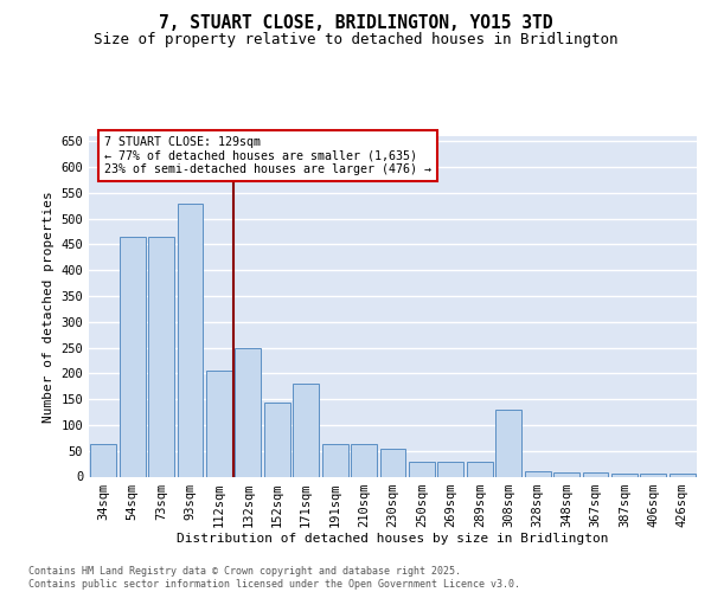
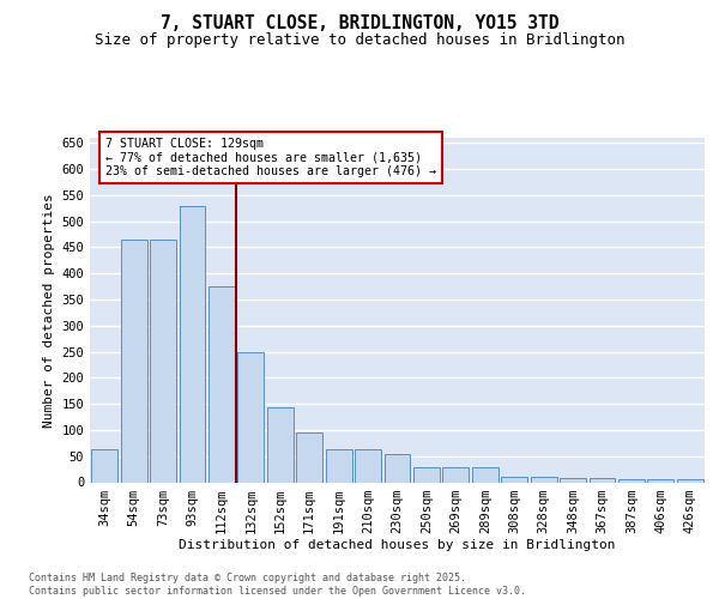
112sqm: 205 -> 375
171sqm: 180 -> 95
308sqm: 130 -> 11
